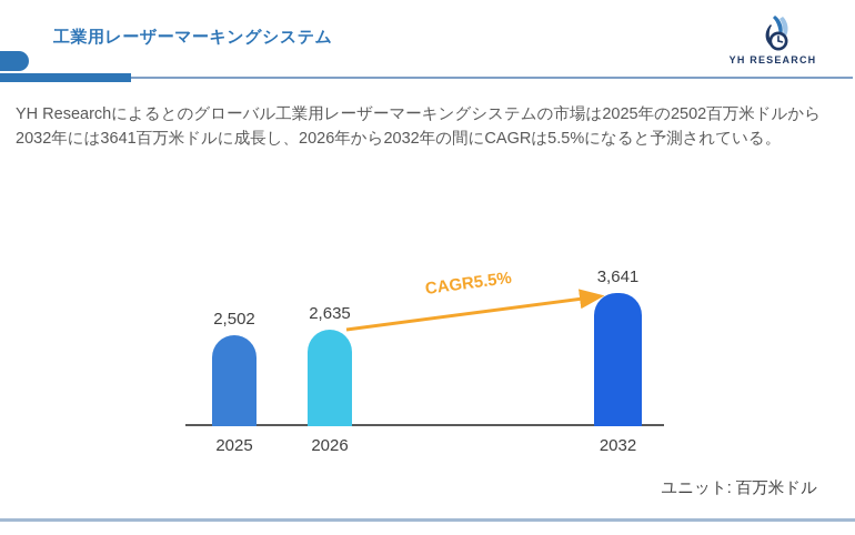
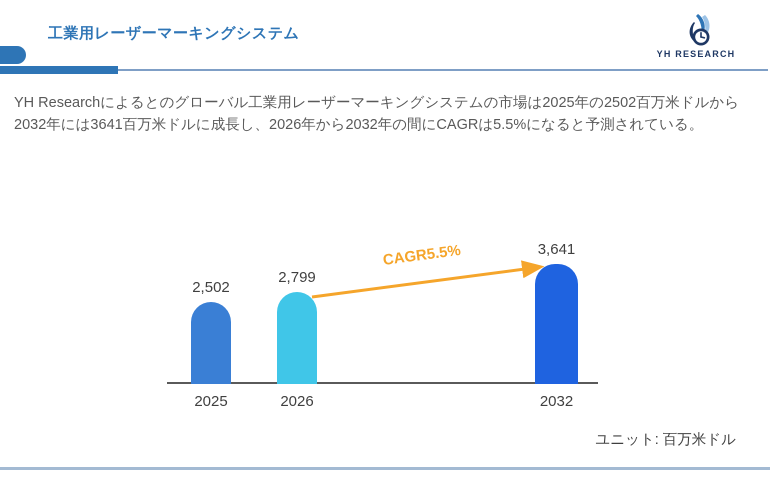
2026: 2,635 -> 2,799
